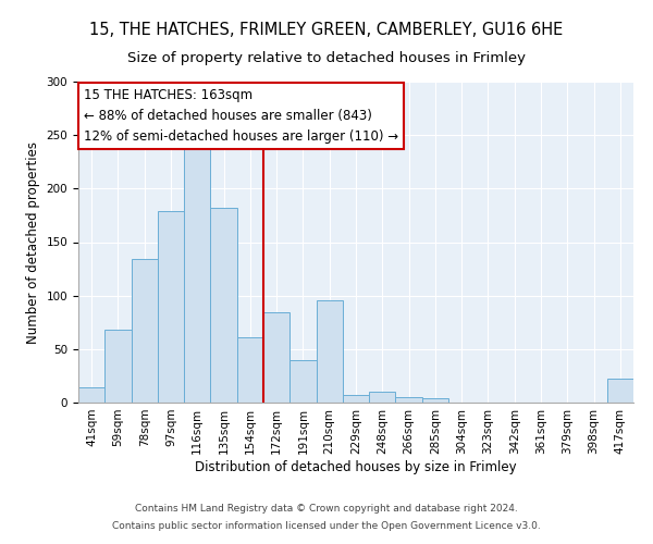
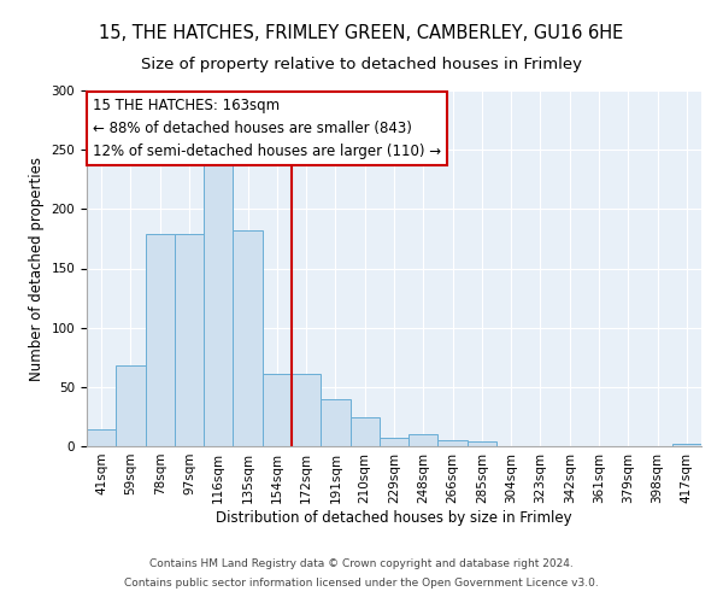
78sqm: 134 -> 179
172sqm: 84 -> 61
210sqm: 96 -> 24
417sqm: 22 -> 2
